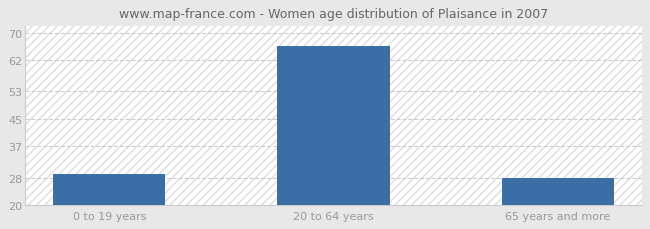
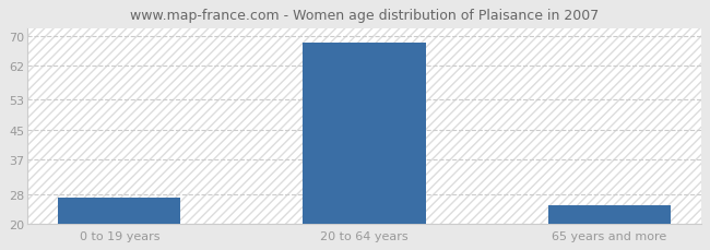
0 to 19 years: 29 -> 27
20 to 64 years: 66 -> 68
65 years and more: 28 -> 25
